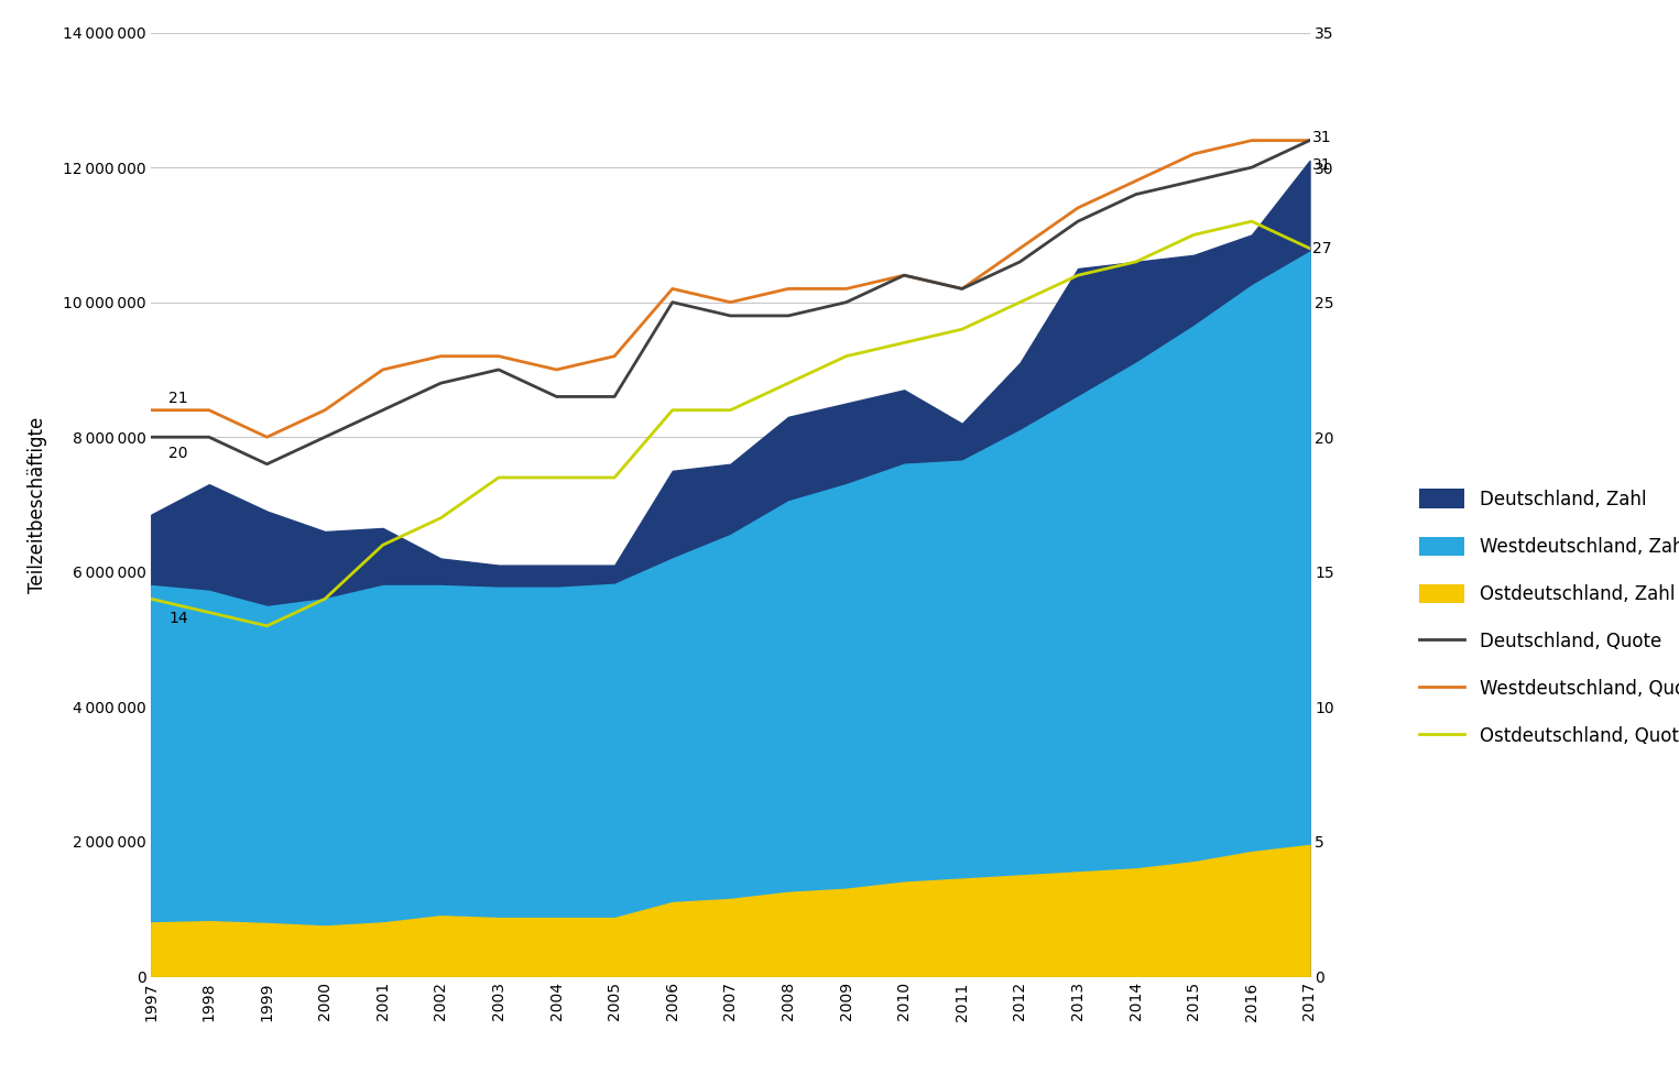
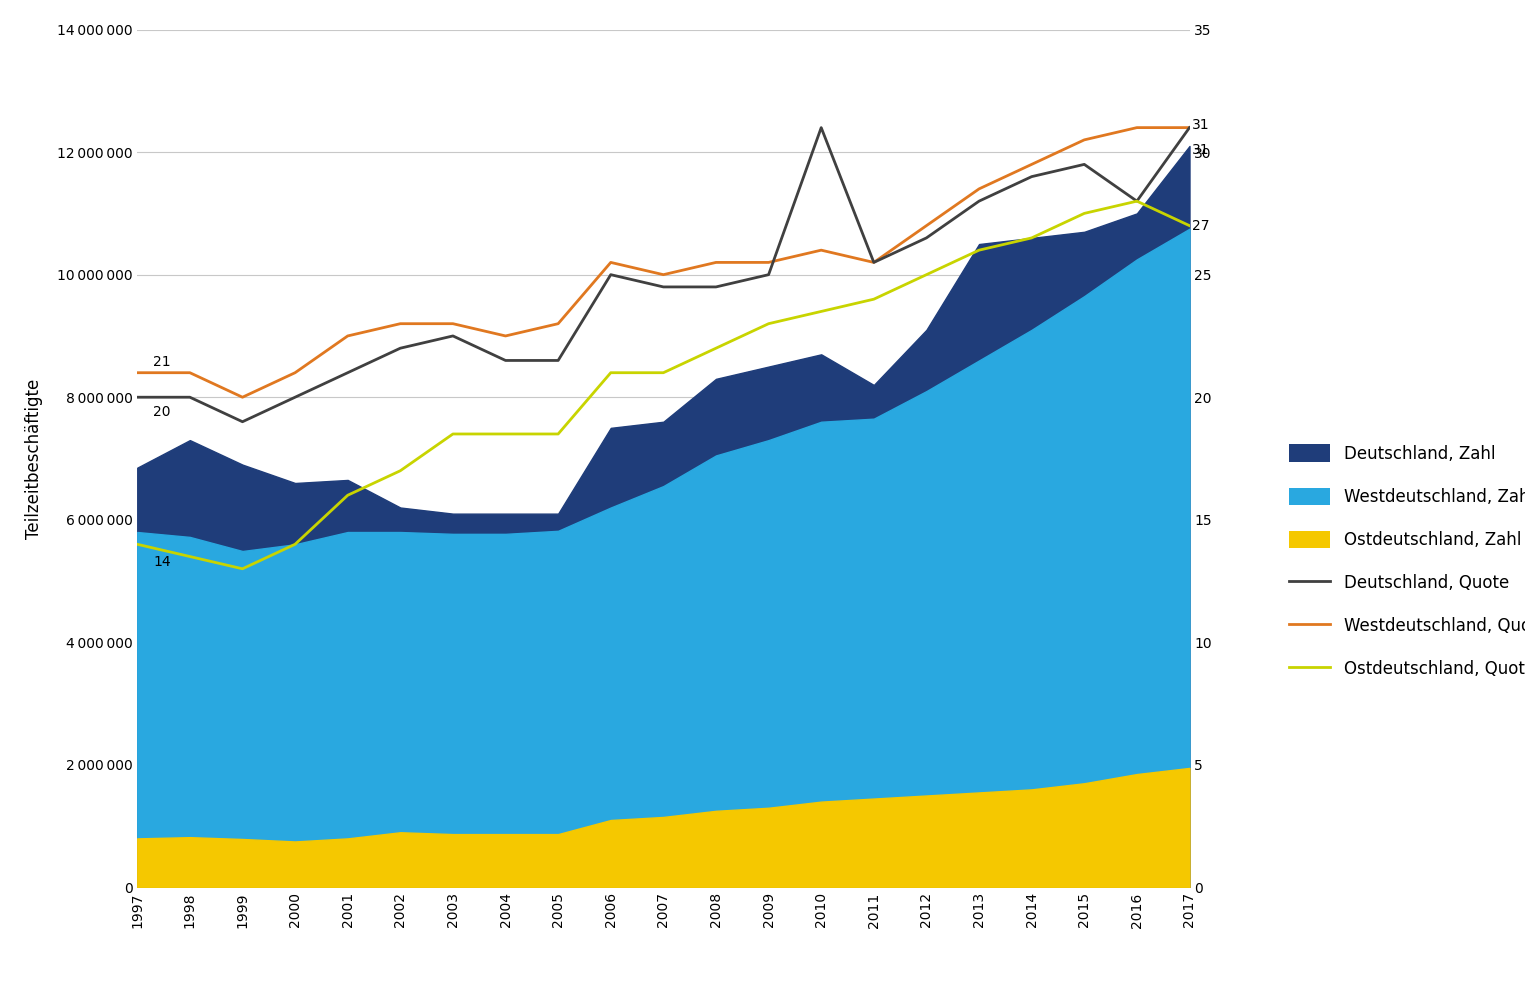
Deutschland, Quote/2010: 26.0 -> 31.0
Deutschland, Quote/2016: 30.0 -> 28.0
